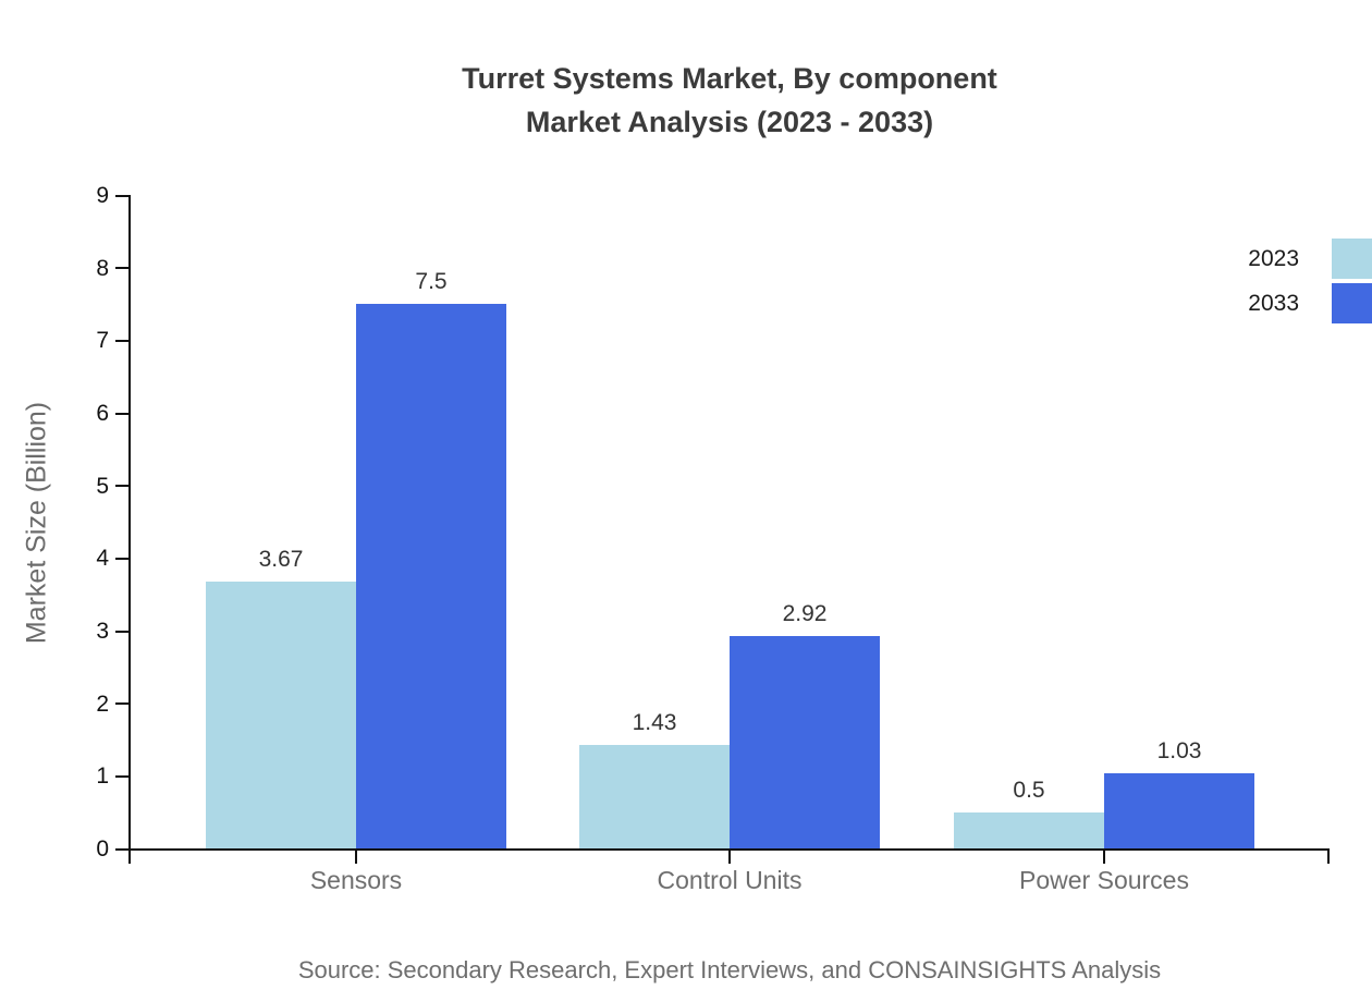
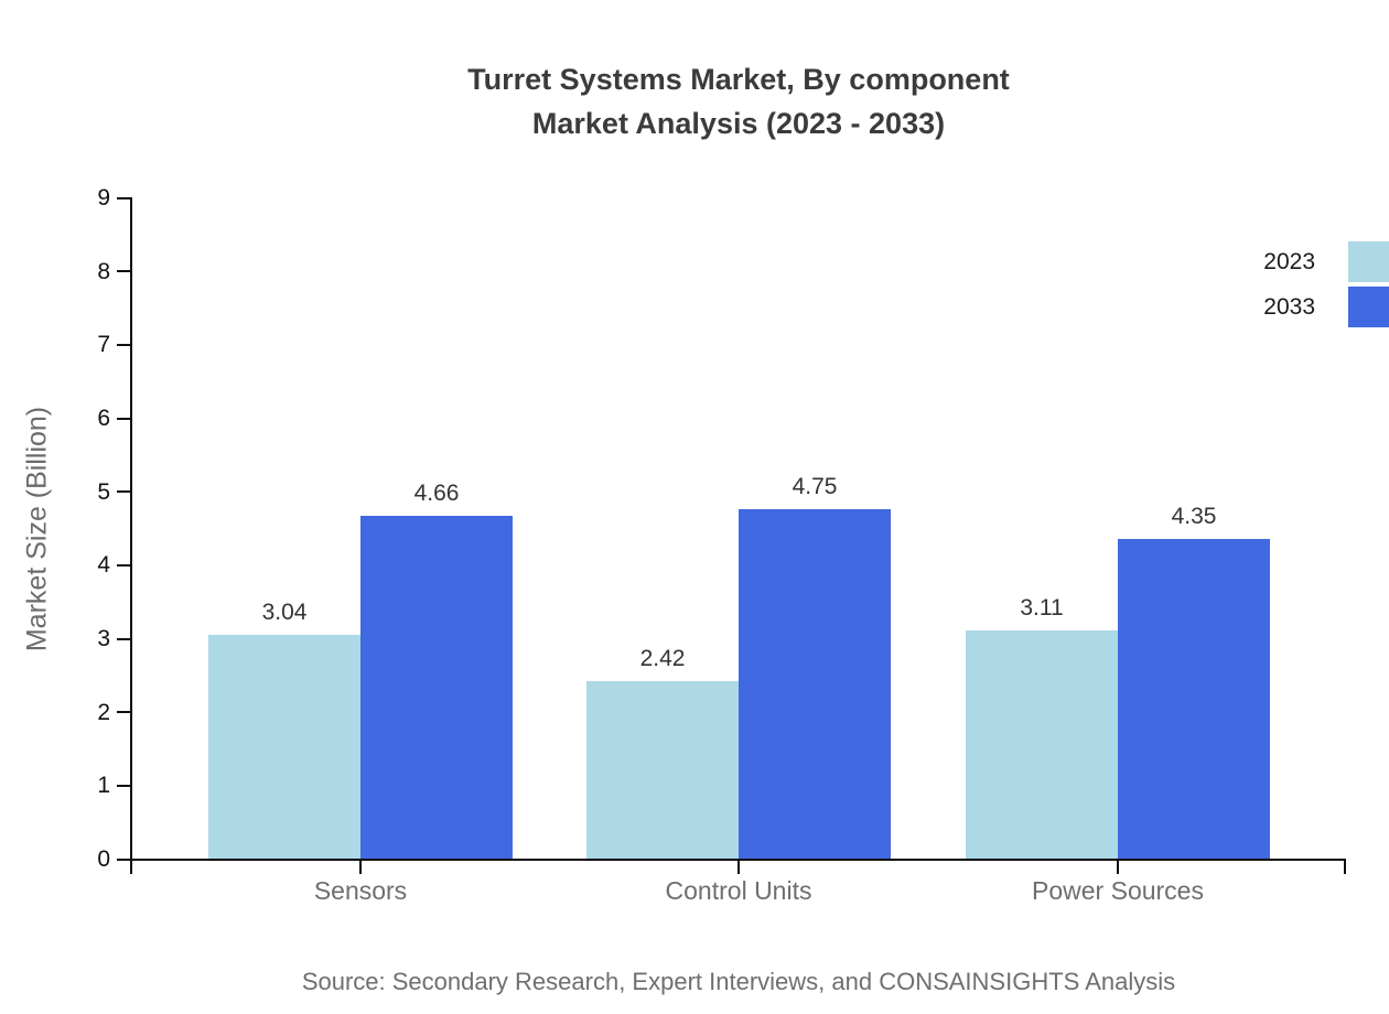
2023/Sensors: 3.67 -> 3.04
2033/Sensors: 7.5 -> 4.66
2023/Control Units: 1.43 -> 2.42
2033/Control Units: 2.92 -> 4.75
2023/Power Sources: 0.5 -> 3.11
2033/Power Sources: 1.03 -> 4.35
